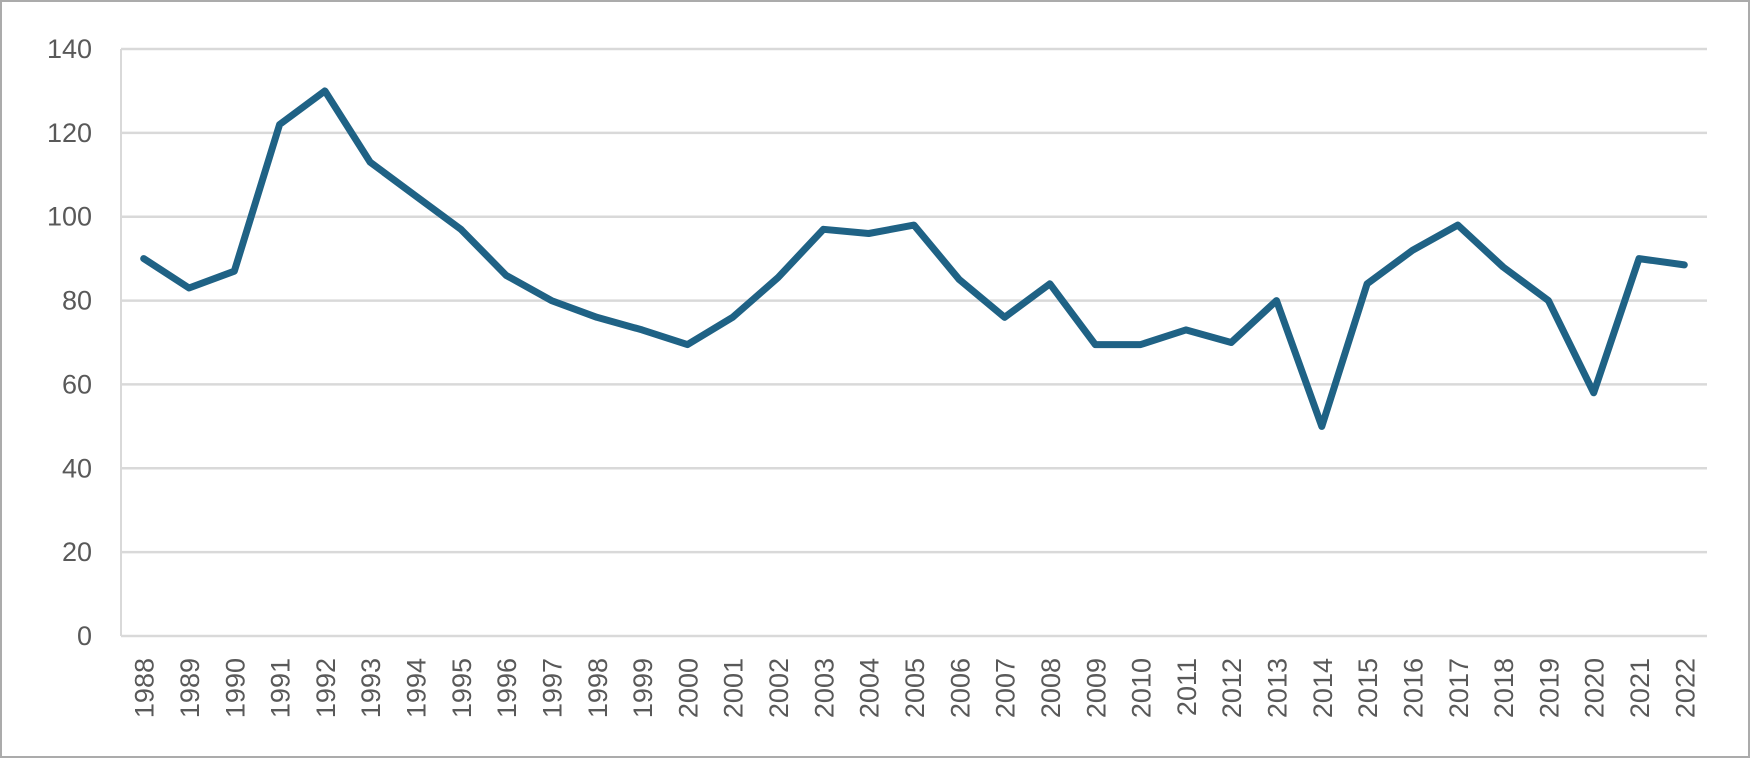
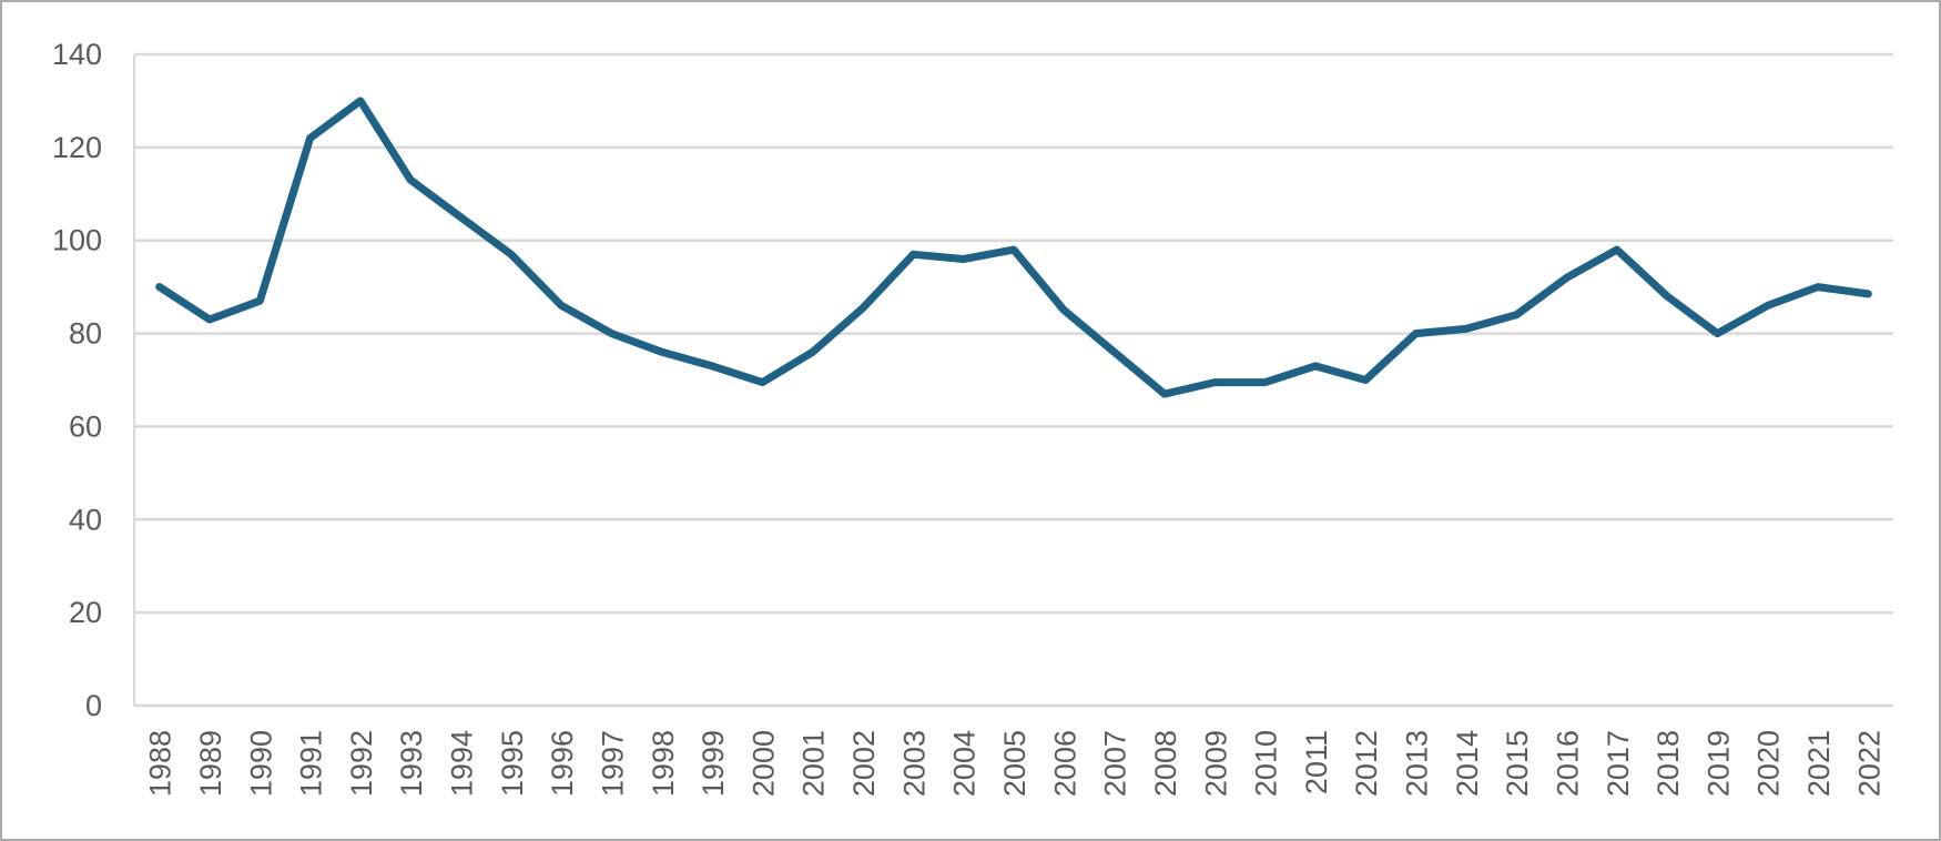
2008: 84 -> 67
2014: 50 -> 81
2020: 58 -> 86
